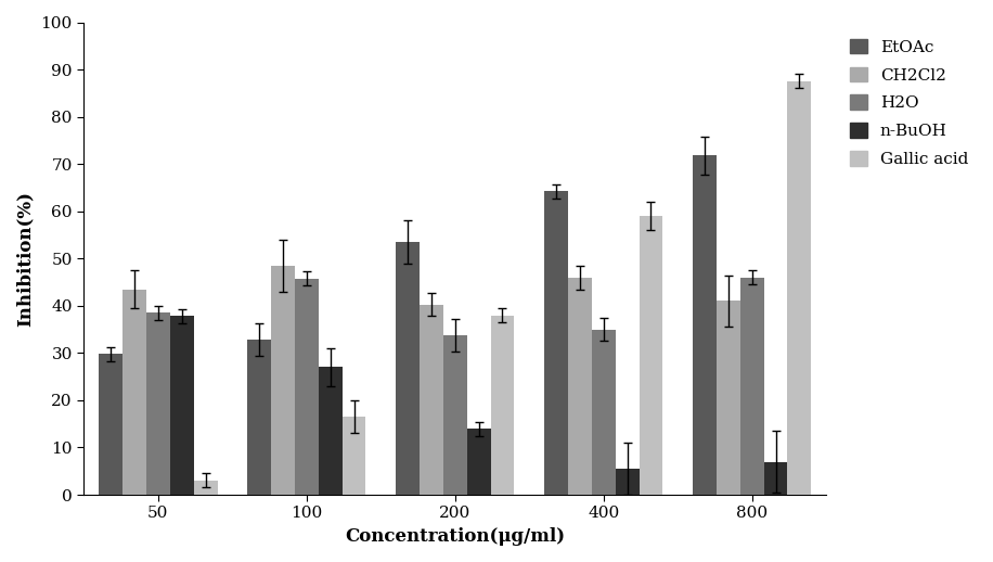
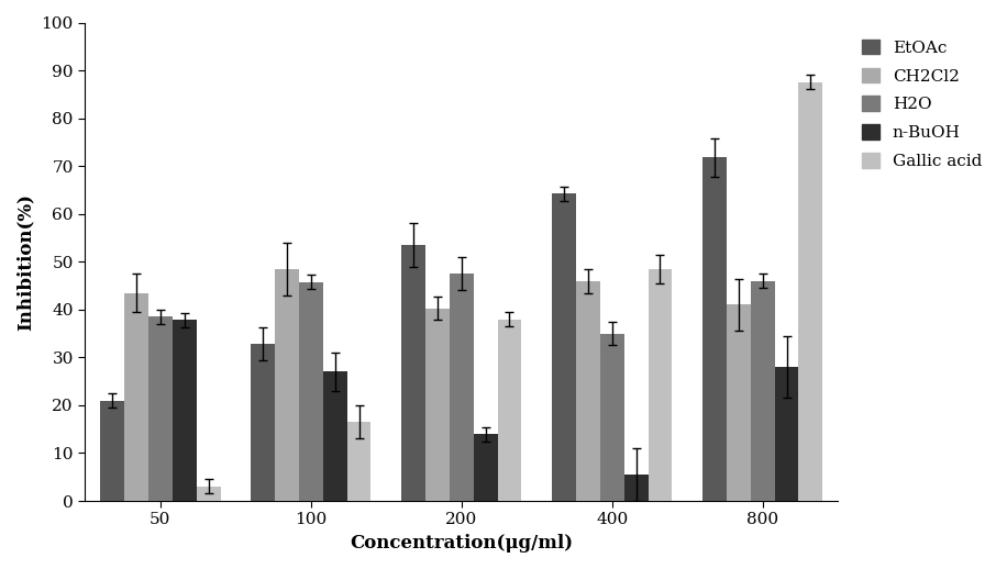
EtOAc/50: 29.8 -> 21.0
H2O/200: 33.8 -> 47.5
Gallic acid/400: 59.0 -> 48.5
n-BuOH/800: 7.0 -> 28.0
